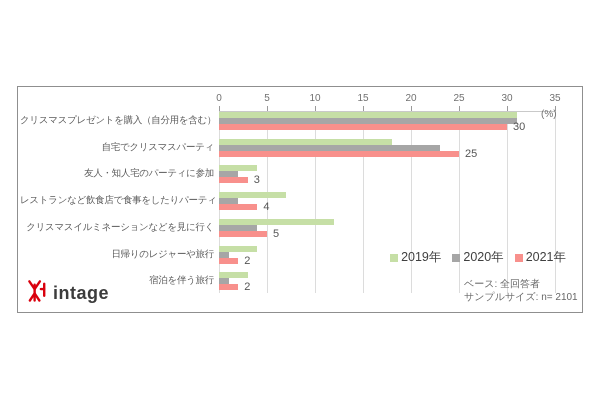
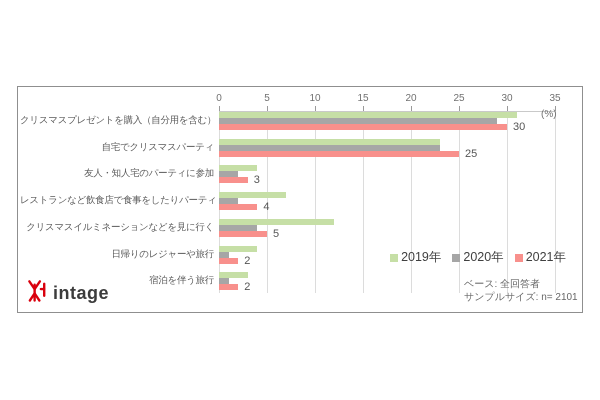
2020年/クリスマスプレゼントを購入（自分用を含む）: 31 -> 29
2019年/自宅でクリスマスパーティ: 18 -> 23
